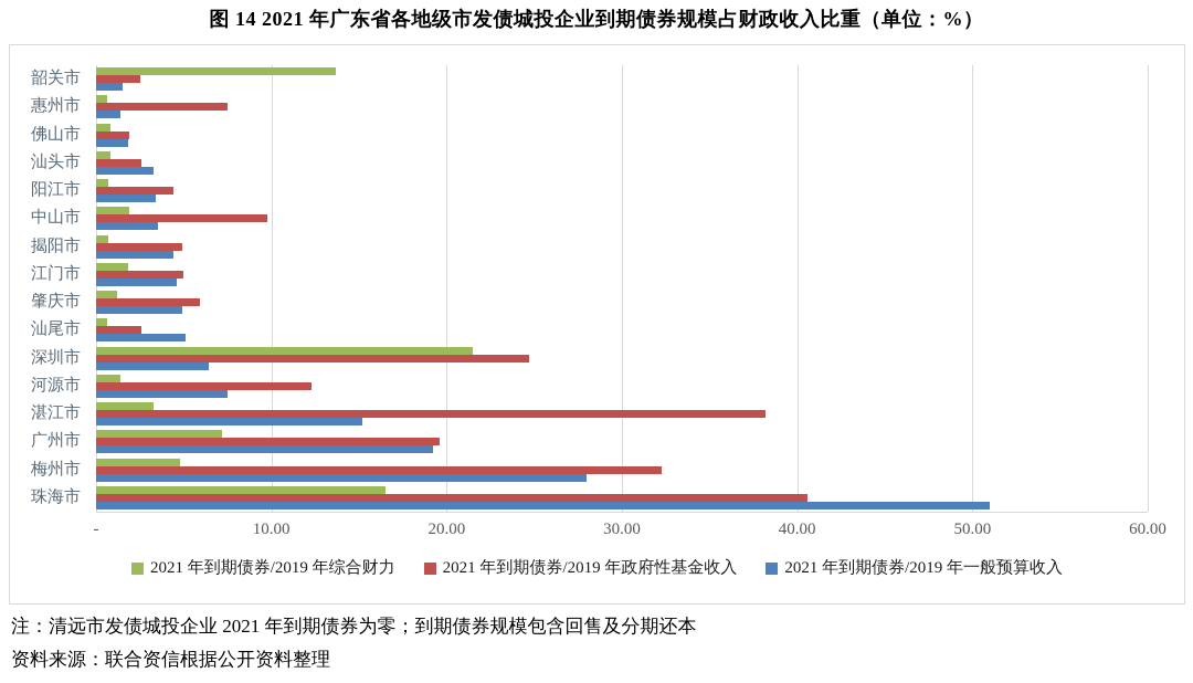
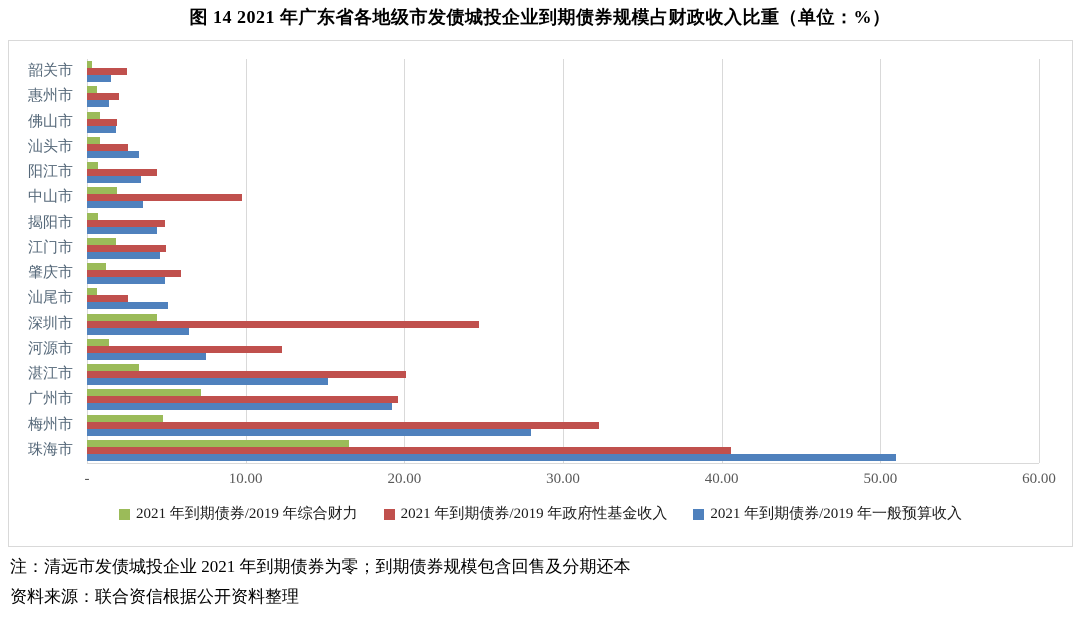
2021 年到期债券/2019 年综合财力/韶关市: 13.7 -> 0.3
2021 年到期债券/2019 年政府性基金收入/惠州市: 7.5 -> 2.0
2021 年到期债券/2019 年综合财力/深圳市: 21.5 -> 4.4
2021 年到期债券/2019 年政府性基金收入/湛江市: 38.2 -> 20.1
